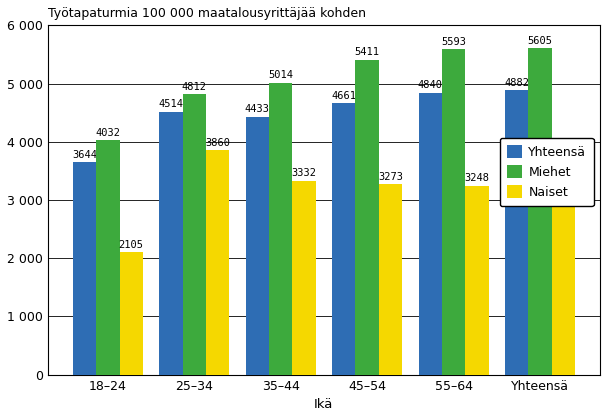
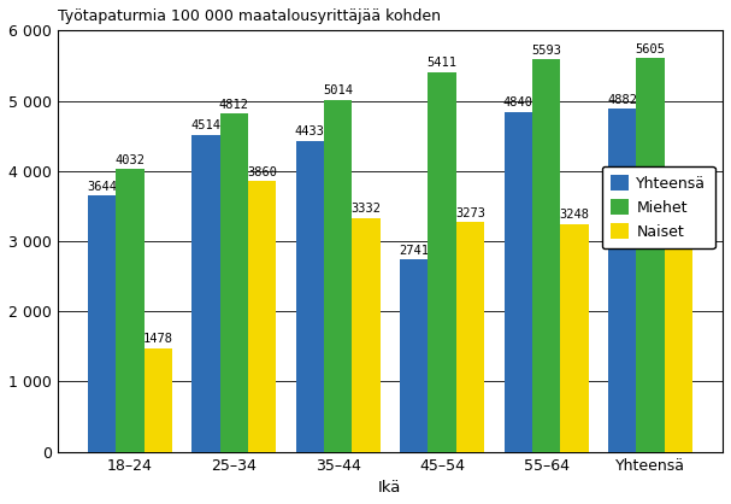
Naiset/18–24: 2105 -> 1478
Yhteensä/45–54: 4661 -> 2741
